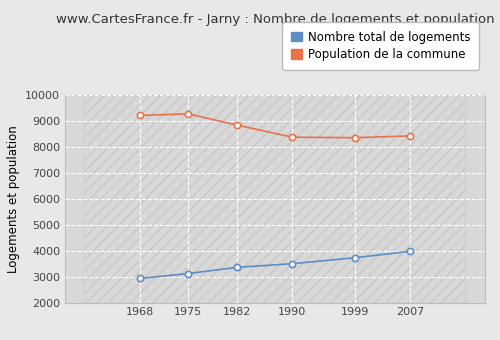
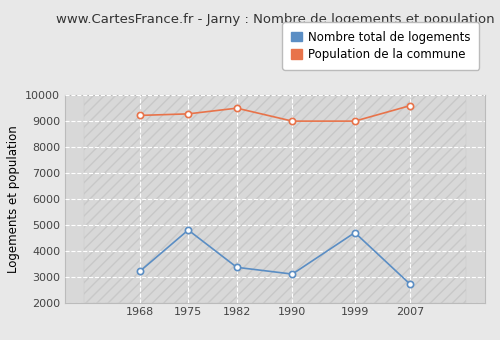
Nombre total de logements/1968: 2930 -> 3200
Nombre total de logements/1975: 3120 -> 4800
Population de la commune/1982: 8850 -> 9500
Nombre total de logements/1990: 3500 -> 3100
Population de la commune/1990: 8380 -> 9000
Nombre total de logements/1999: 3730 -> 4700
Population de la commune/1999: 8360 -> 9000
Nombre total de logements/2007: 3980 -> 2700
Population de la commune/2007: 8430 -> 9600
